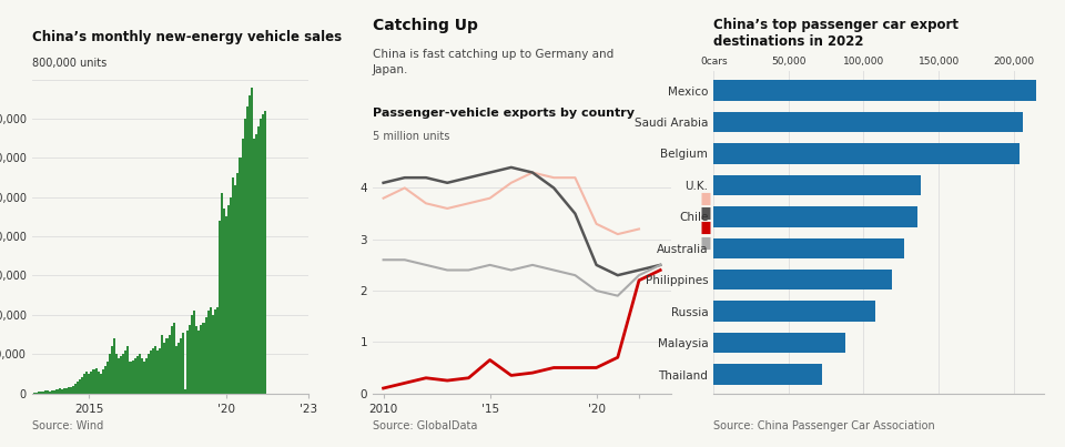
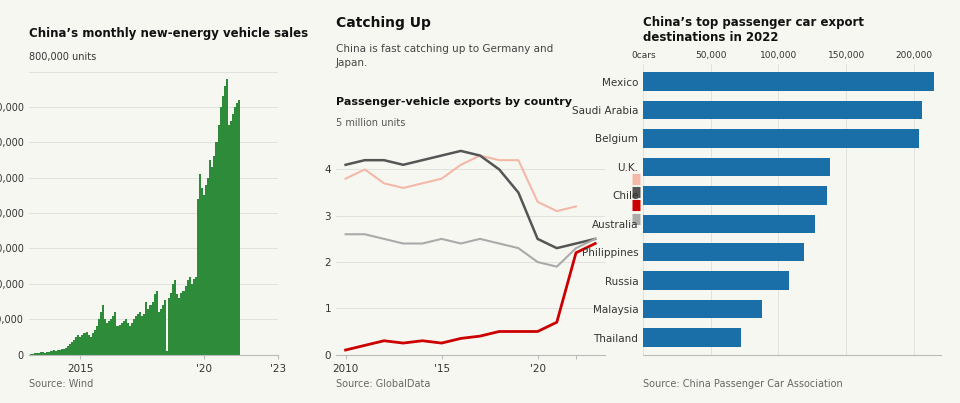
China/'15: 0.65 -> 0.25
